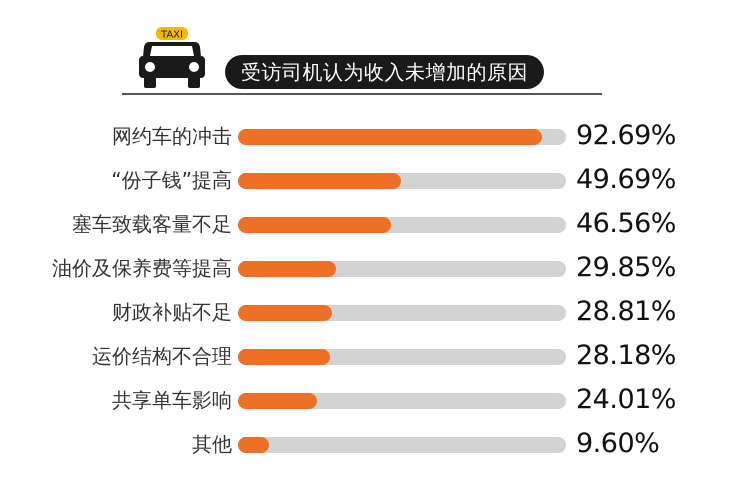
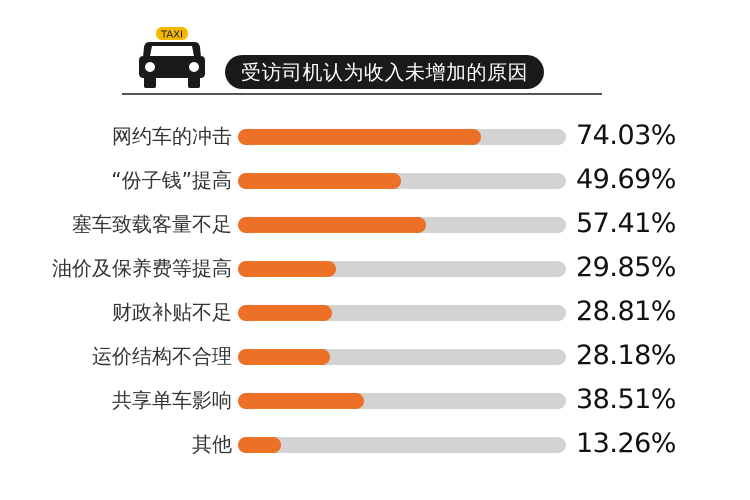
网约车的冲击: 92.69% -> 74.03%
塞车致载客量不足: 46.56% -> 57.41%
共享单车影响: 24.01% -> 38.51%
其他: 9.60% -> 13.26%
